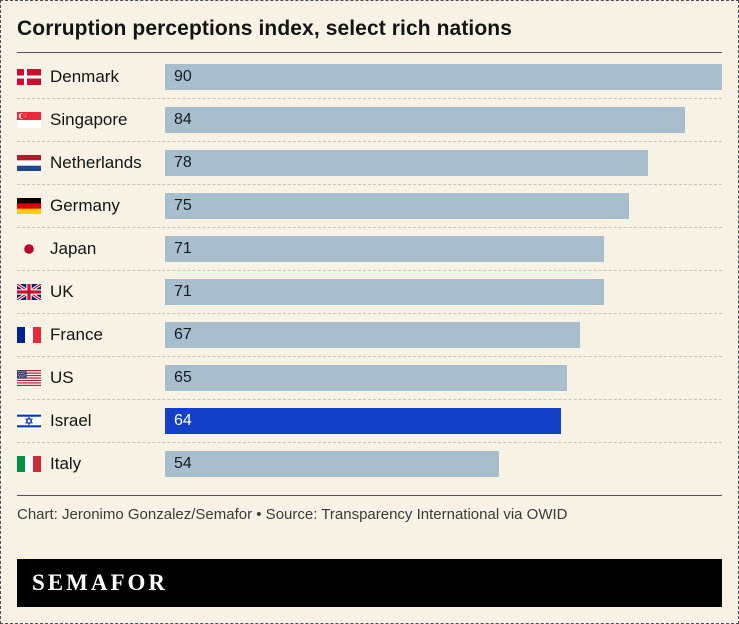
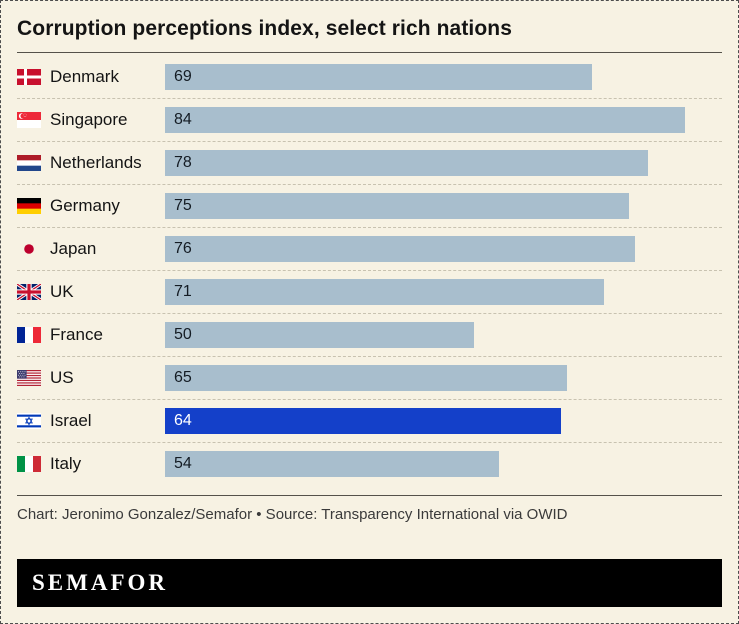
Denmark: 90 -> 69
Japan: 71 -> 76
France: 67 -> 50
